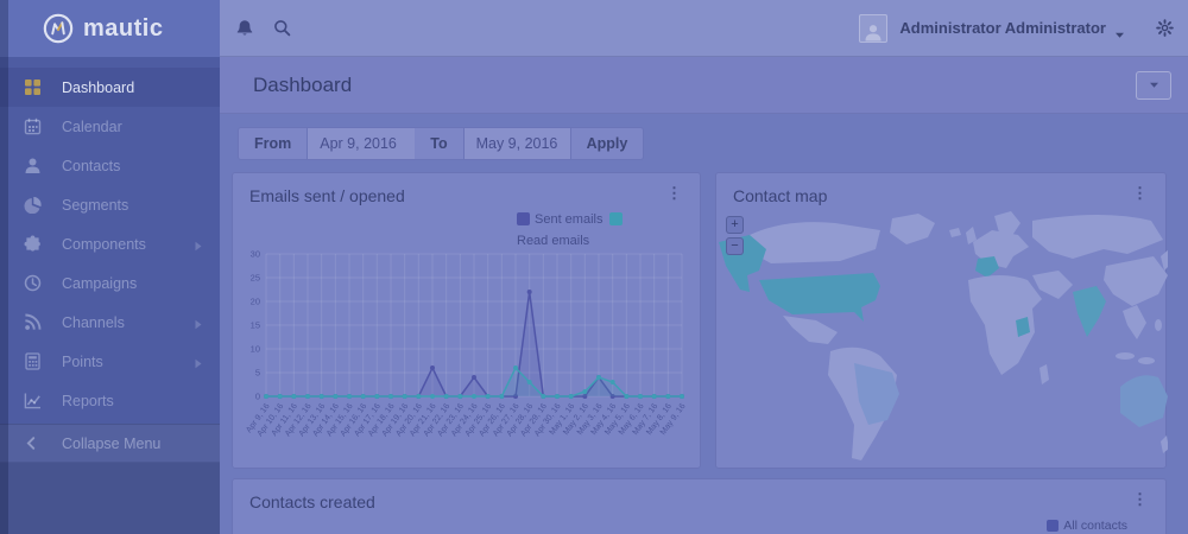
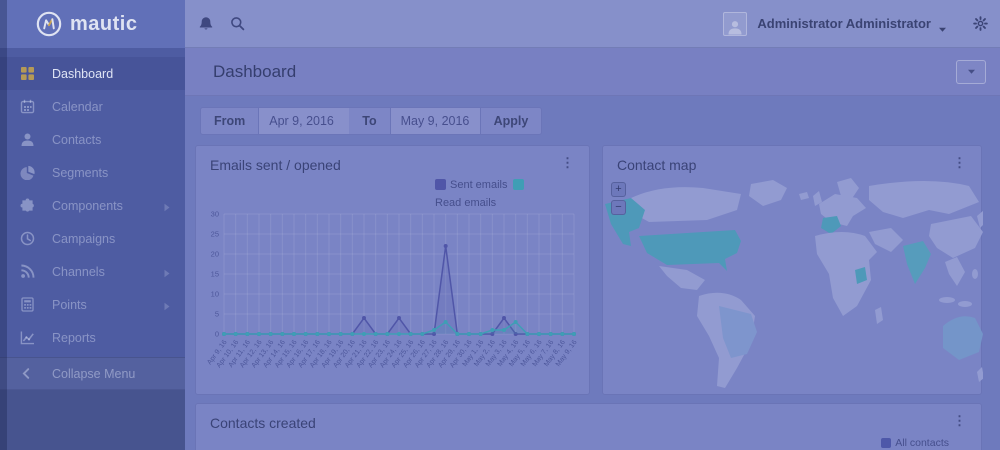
Sent emails/Apr 21, 16: 6 -> 4
Read emails/Apr 27, 16: 6 -> 1
Read emails/May 3, 16: 4 -> 1
